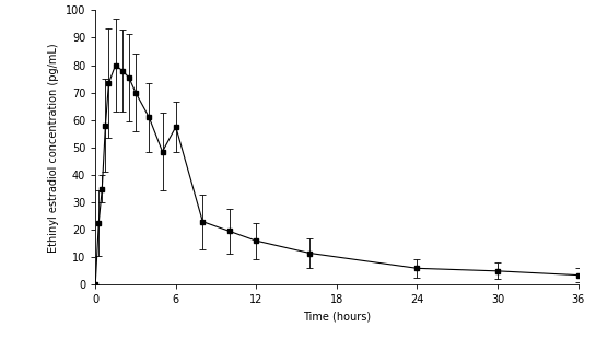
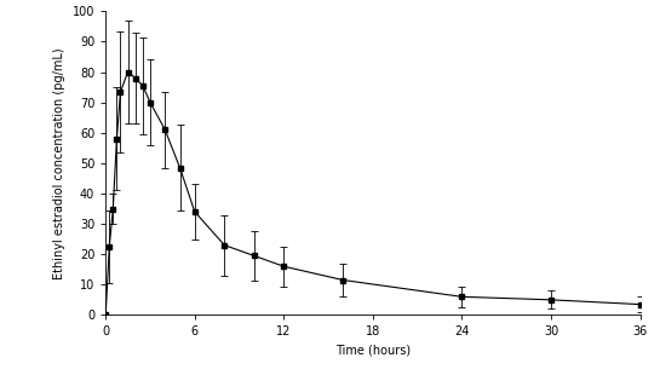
6: 57.5 -> 34.0
